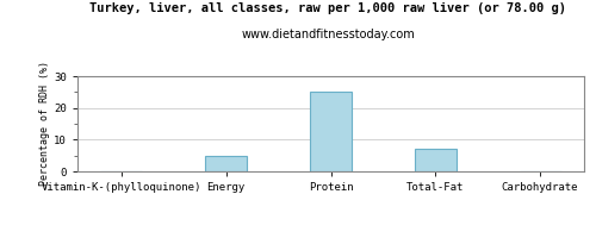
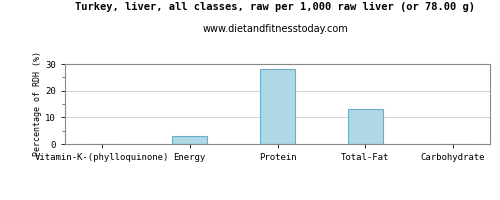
Energy: 5 -> 3
Protein: 25 -> 28
Total-Fat: 7 -> 13
